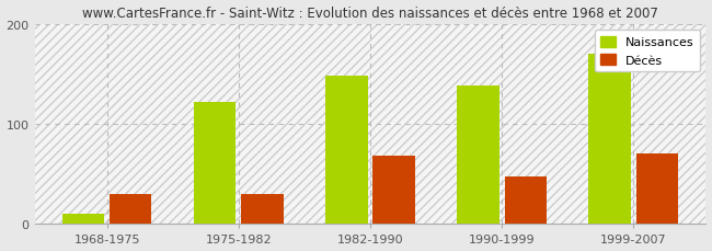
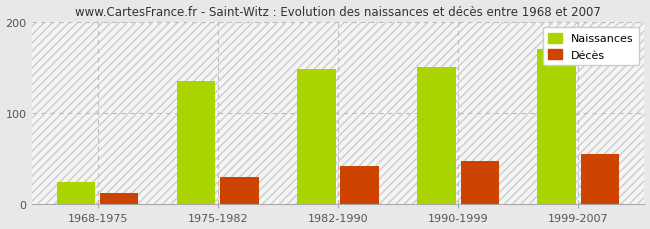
Naissances/1968-1975: 10 -> 25
Décès/1968-1975: 30 -> 13
Naissances/1975-1982: 122 -> 135
Décès/1982-1990: 68 -> 42
Naissances/1990-1999: 138 -> 150
Décès/1999-2007: 70 -> 55
